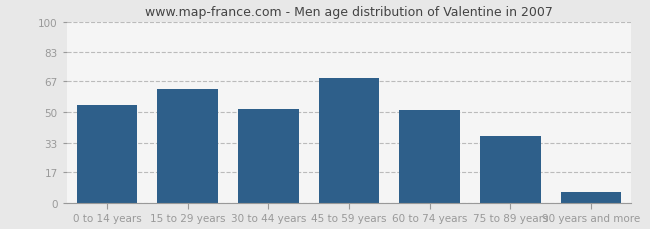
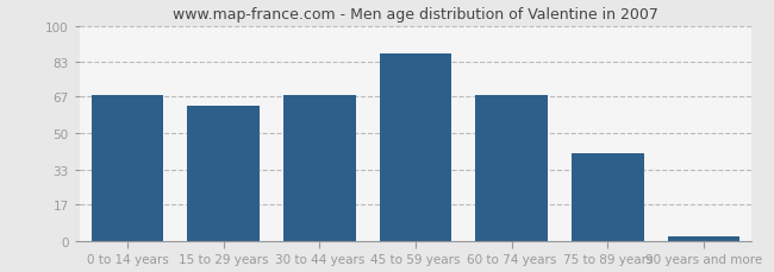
0 to 14 years: 54 -> 68
30 to 44 years: 52 -> 68
45 to 59 years: 69 -> 87
60 to 74 years: 51 -> 68
75 to 89 years: 37 -> 41
90 years and more: 6 -> 2
